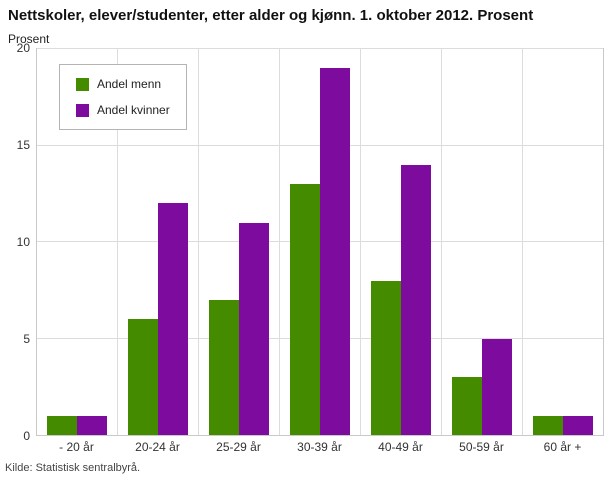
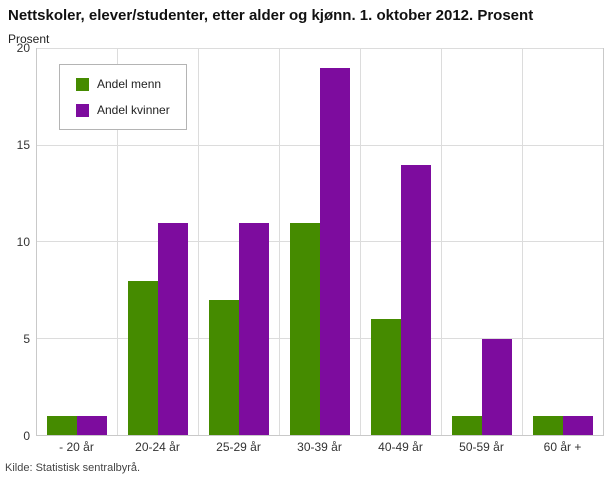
Andel menn/20-24 år: 6 -> 8
Andel kvinner/20-24 år: 12 -> 11
Andel menn/30-39 år: 13 -> 11
Andel menn/40-49 år: 8 -> 6
Andel menn/50-59 år: 3 -> 1
